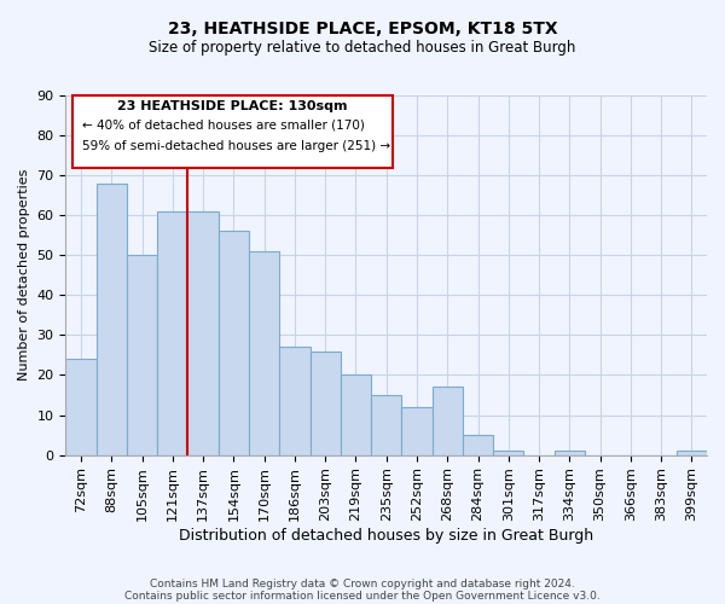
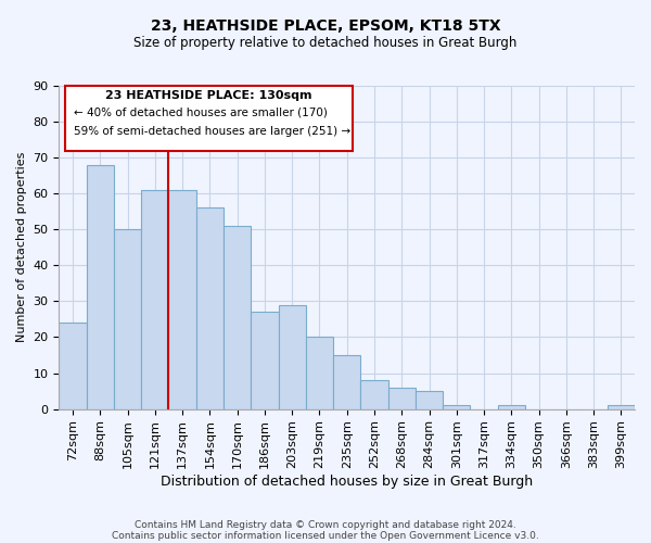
203sqm: 26 -> 29
252sqm: 12 -> 8
268sqm: 17 -> 6
